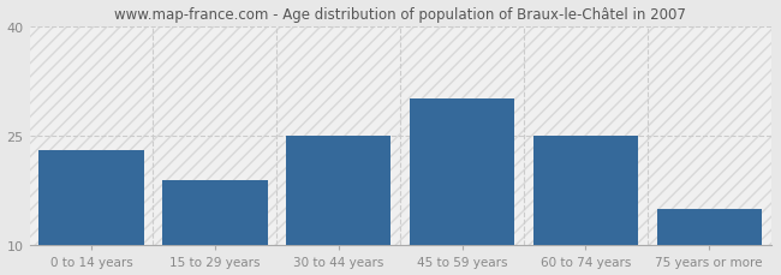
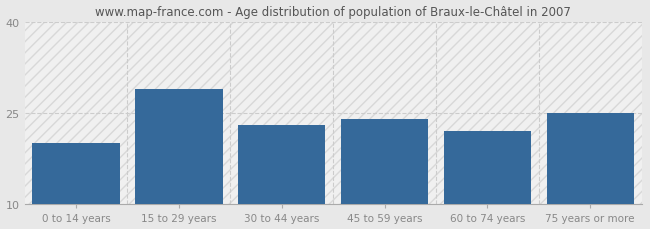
0 to 14 years: 23 -> 20
15 to 29 years: 19 -> 29
30 to 44 years: 25 -> 23
45 to 59 years: 30 -> 24
60 to 74 years: 25 -> 22
75 years or more: 15 -> 25
